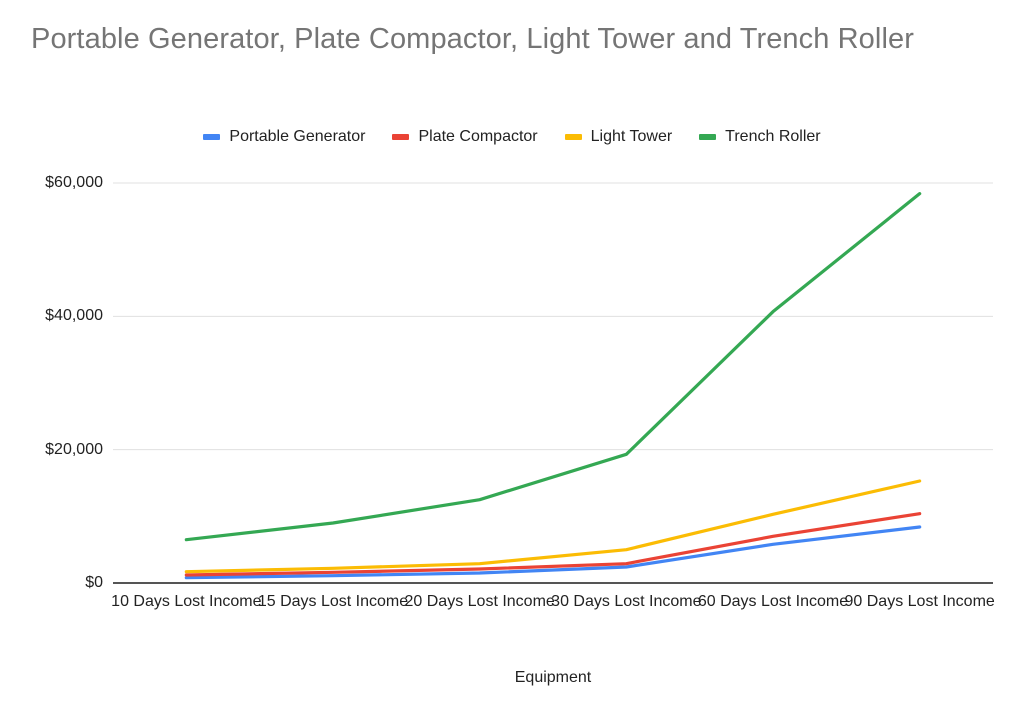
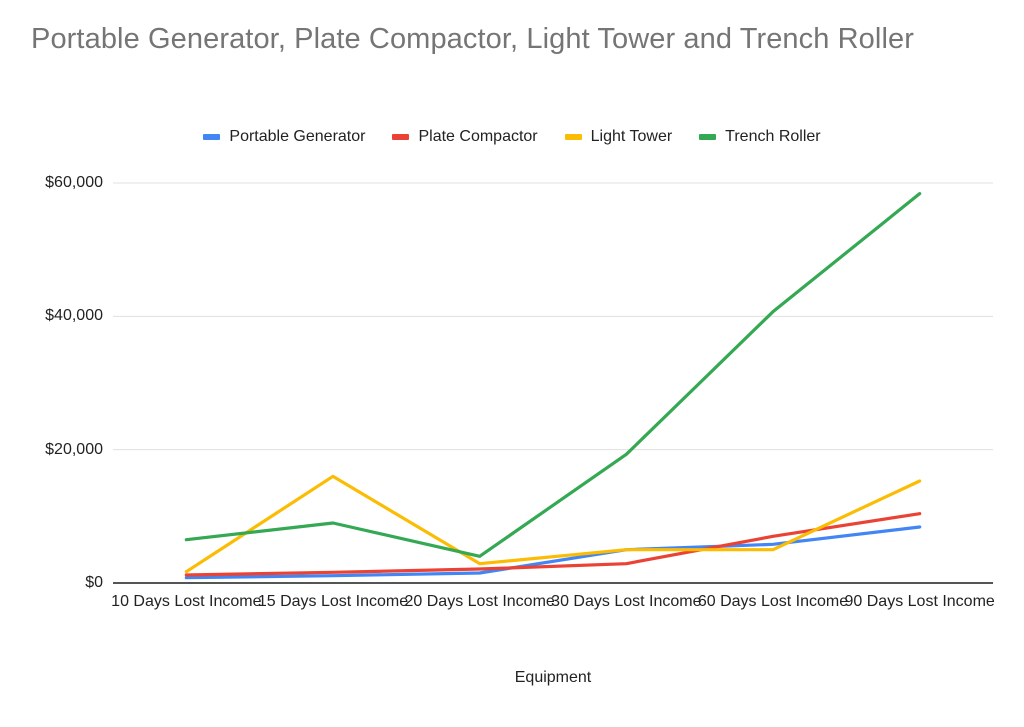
Light Tower/15 Days Lost Income: $2000 -> $16000
Trench Roller/20 Days Lost Income: $12000 -> $4000
Portable Generator/30 Days Lost Income: $2000 -> $5000
Light Tower/60 Days Lost Income: $10000 -> $5000
